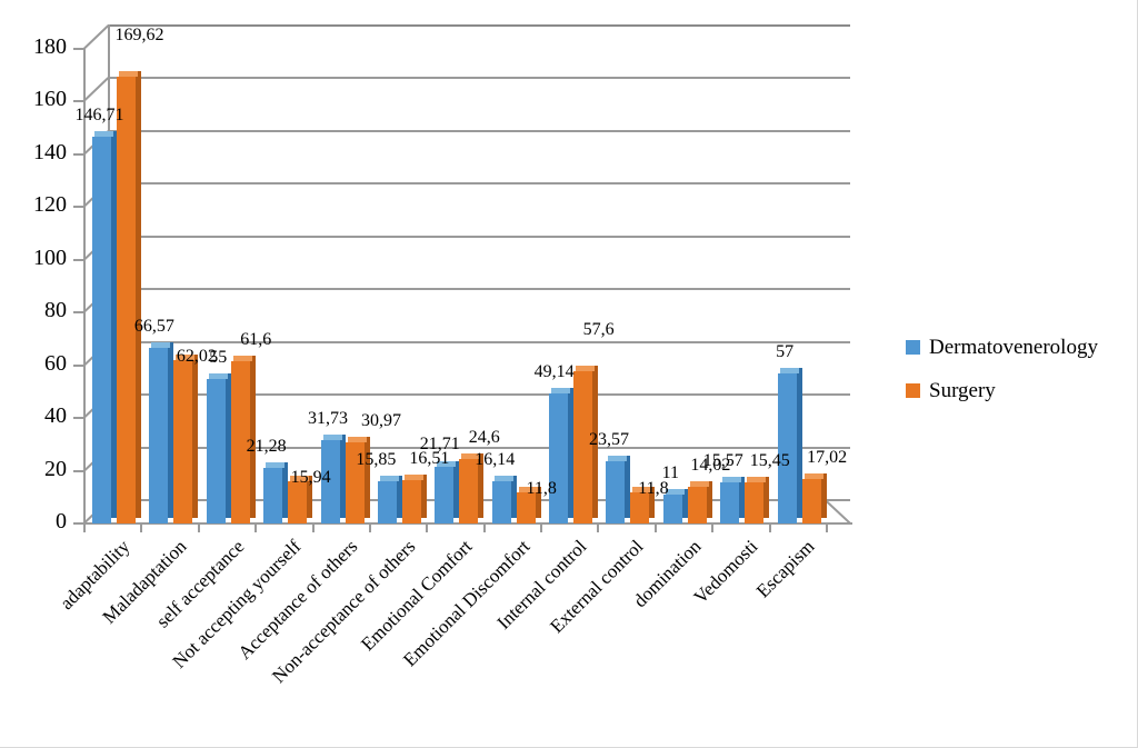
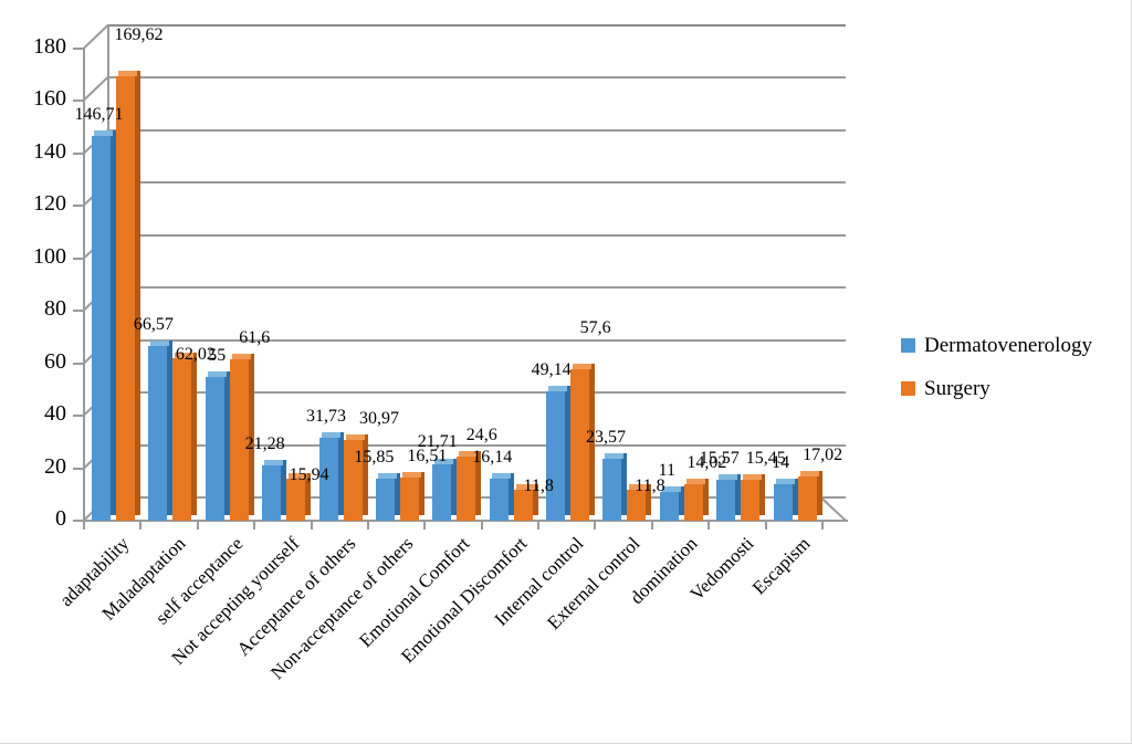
Dermatovenerology/Escapism: 57 -> 14
